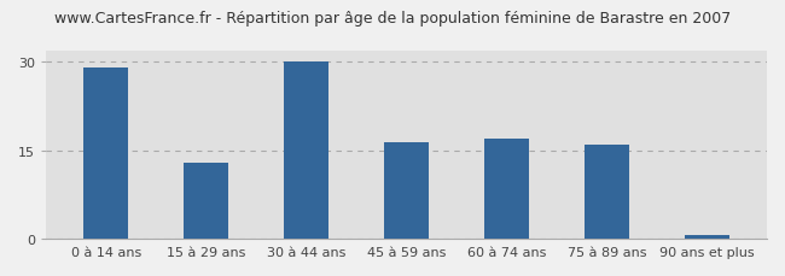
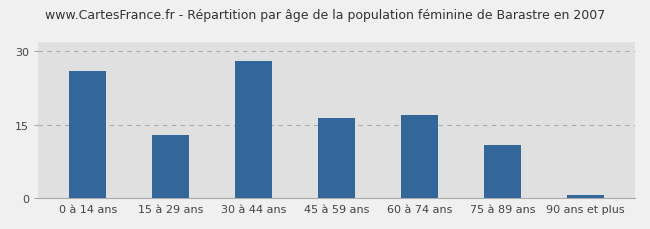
0 à 14 ans: 29.0 -> 26.0
30 à 44 ans: 30.0 -> 28.0
75 à 89 ans: 16.0 -> 11.0
